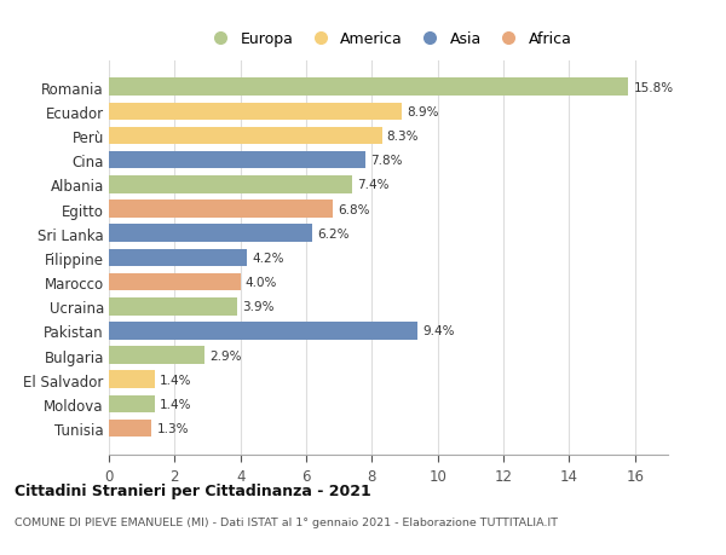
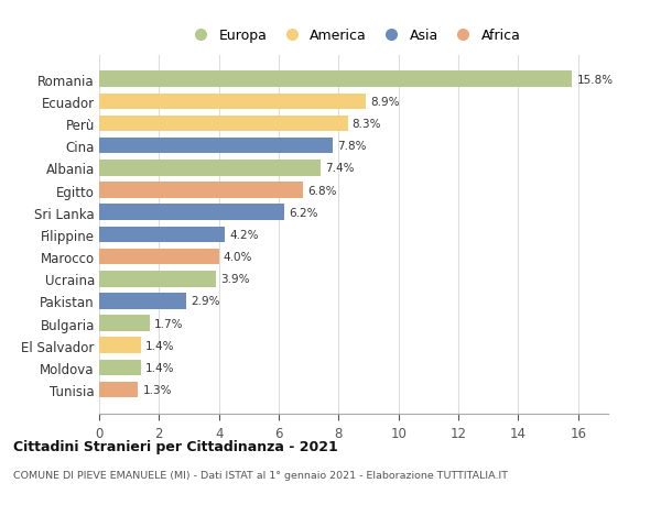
Pakistan: 9.4% -> 2.9%
Bulgaria: 2.9% -> 1.7%
